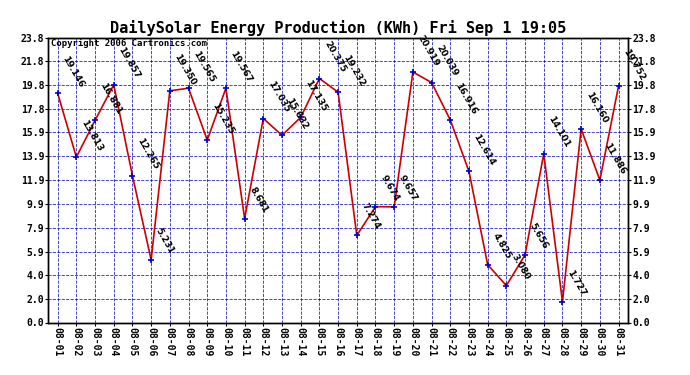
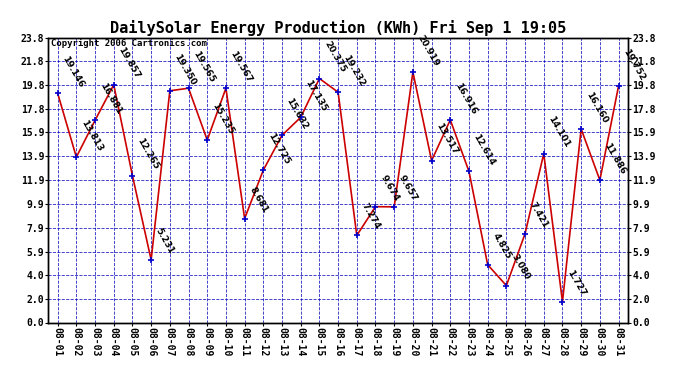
08-12: 17.035 -> 12.725
08-21: 20.039 -> 13.517
08-26: 5.656 -> 7.421
